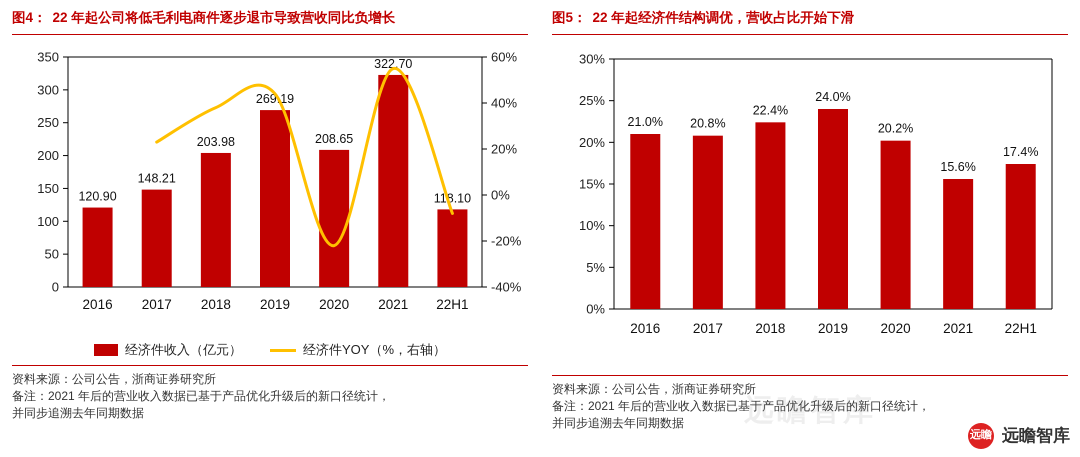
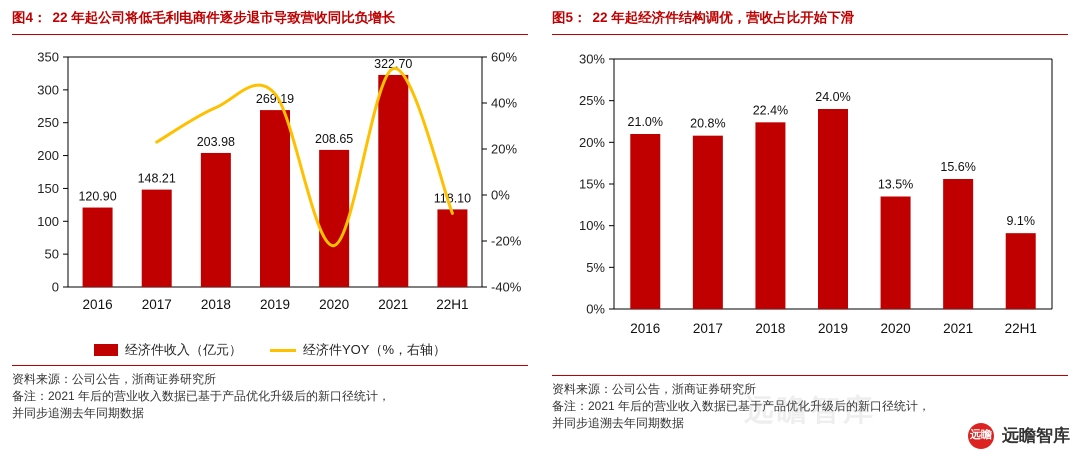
图5：22 年起经济件结构调优，营收占比开始下滑/2020: 20.2% -> 13.5%
图5：22 年起经济件结构调优，营收占比开始下滑/22H1: 17.4% -> 9.1%
